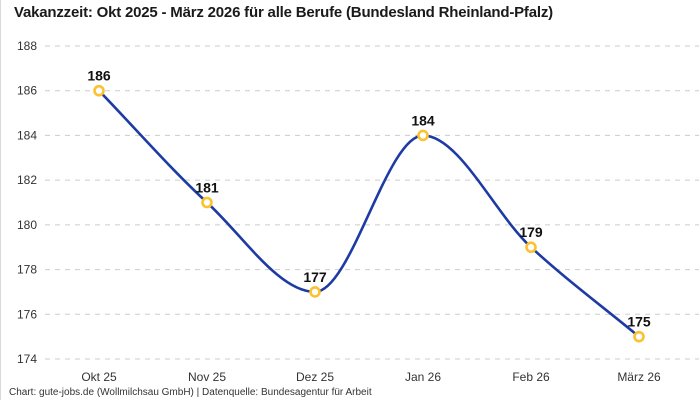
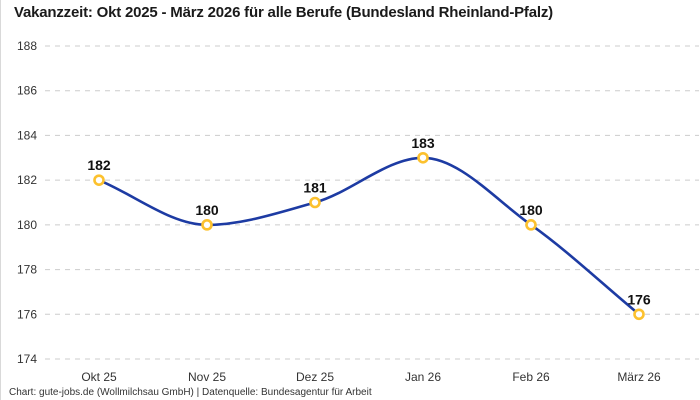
Okt 25: 186 -> 182
Nov 25: 181 -> 180
Dez 25: 177 -> 181
Jan 26: 184 -> 183
Feb 26: 179 -> 180
März 26: 175 -> 176
